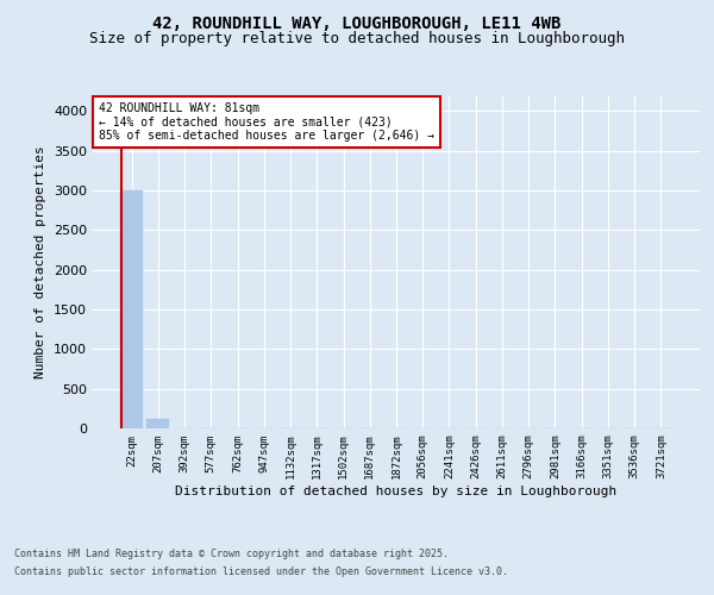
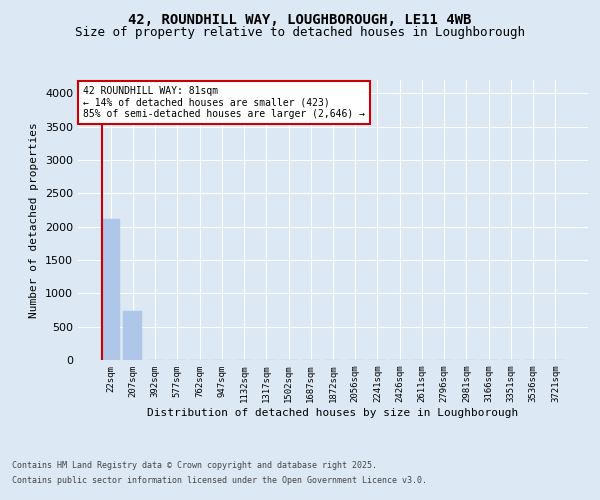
22sqm: 3000 -> 2120
207sqm: 120 -> 740
